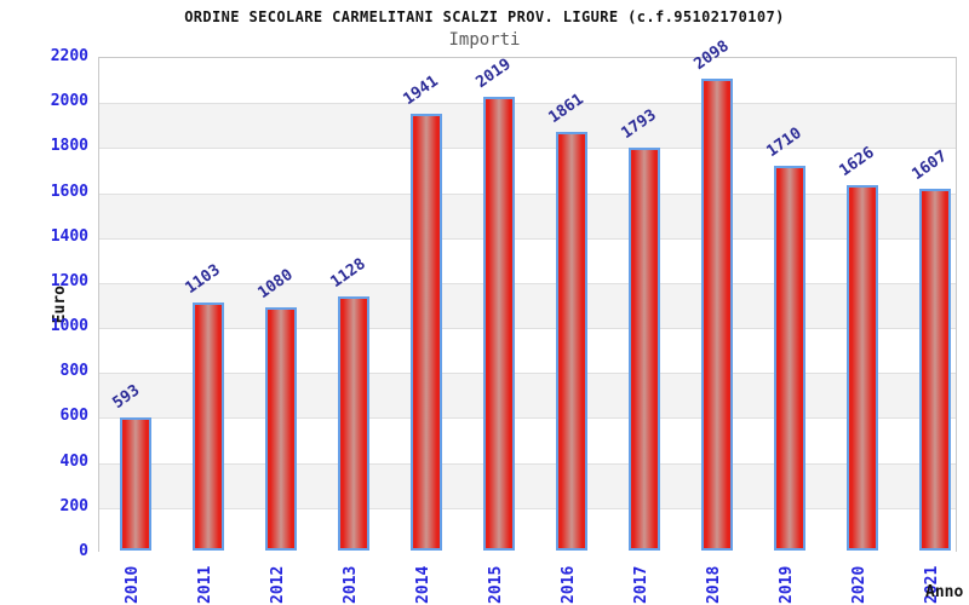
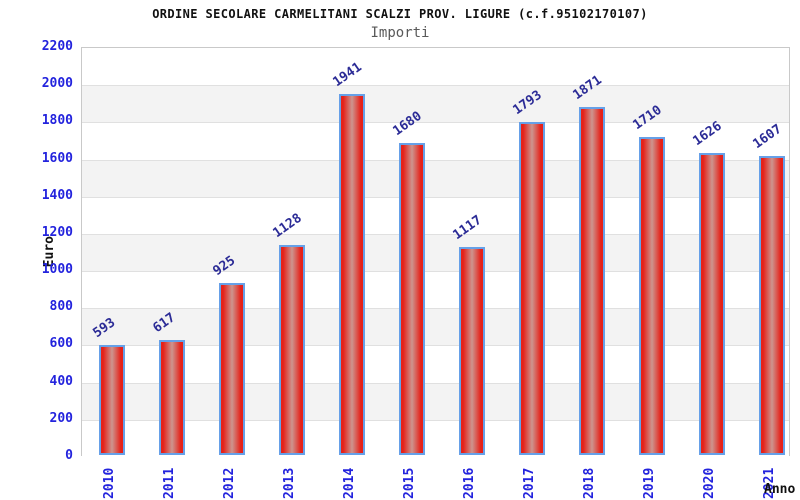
2011: 1103 -> 617
2012: 1080 -> 925
2015: 2019 -> 1680
2016: 1861 -> 1117
2018: 2098 -> 1871
